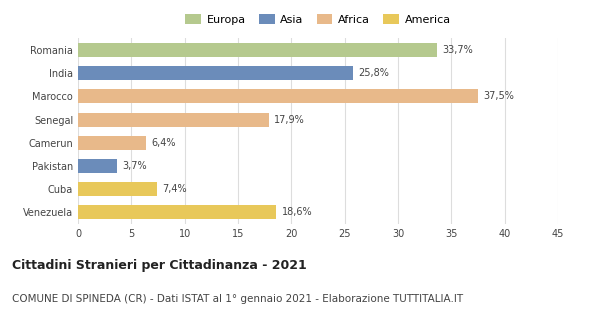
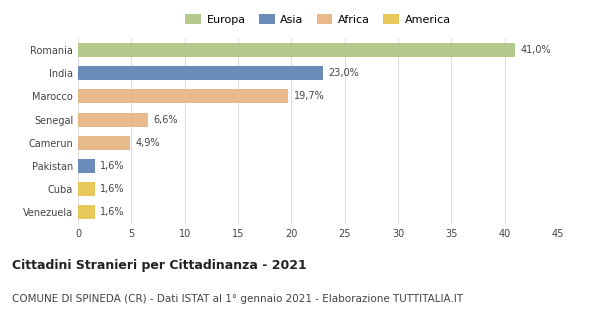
Romania: 33,7% -> 41,0%
India: 25,8% -> 23,0%
Marocco: 37,5% -> 19,7%
Senegal: 17,9% -> 6,6%
Camerun: 6,4% -> 4,9%
Pakistan: 3,7% -> 1,6%
Cuba: 7,4% -> 1,6%
Venezuela: 18,6% -> 1,6%
